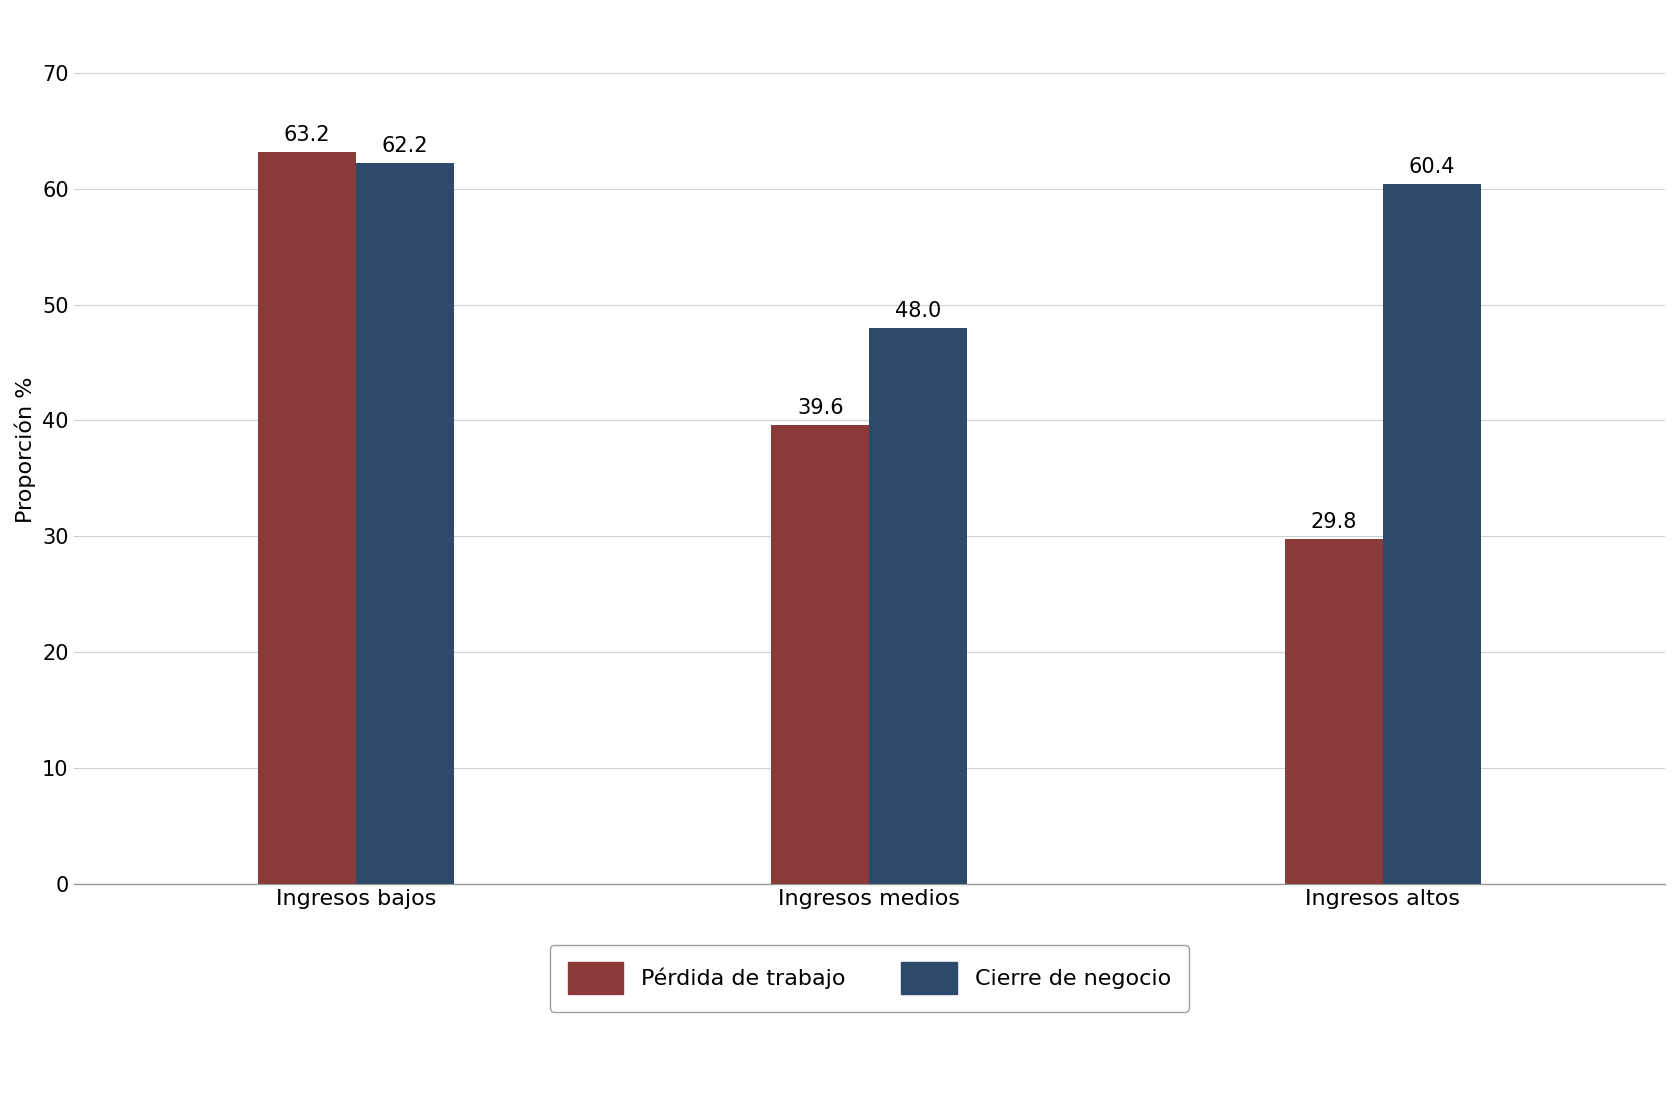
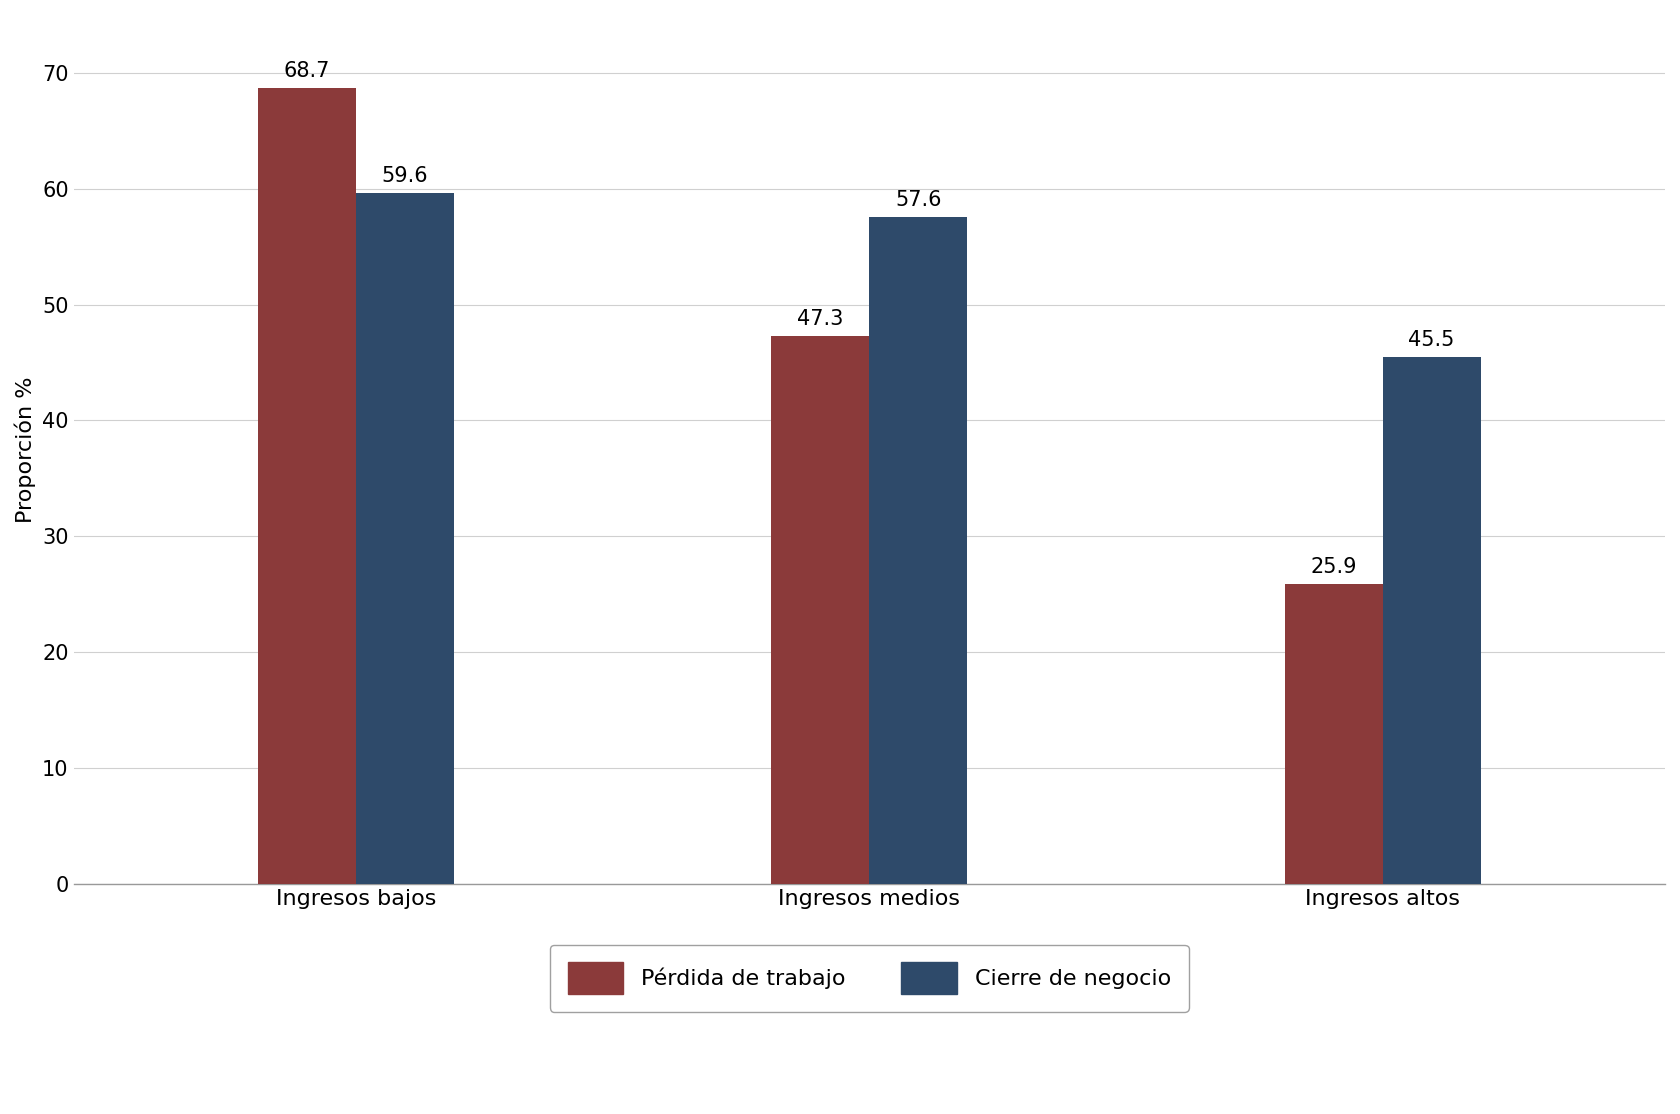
Pérdida de trabajo/Ingresos bajos: 63.2 -> 68.7
Cierre de negocio/Ingresos bajos: 62.2 -> 59.6
Pérdida de trabajo/Ingresos medios: 39.6 -> 47.3
Cierre de negocio/Ingresos medios: 48.0 -> 57.6
Pérdida de trabajo/Ingresos altos: 29.8 -> 25.9
Cierre de negocio/Ingresos altos: 60.4 -> 45.5
